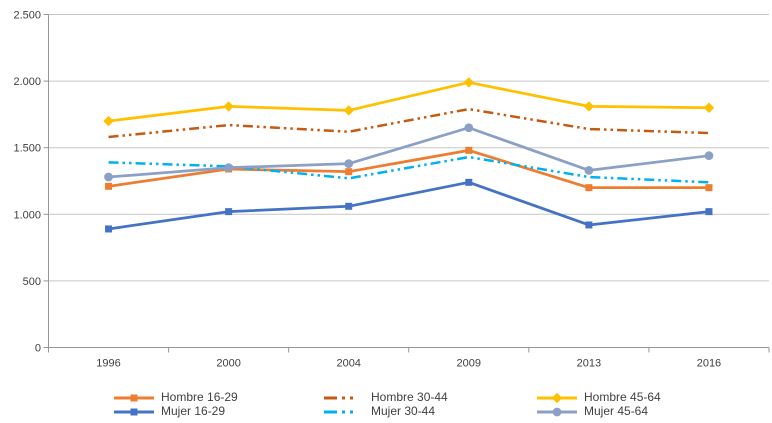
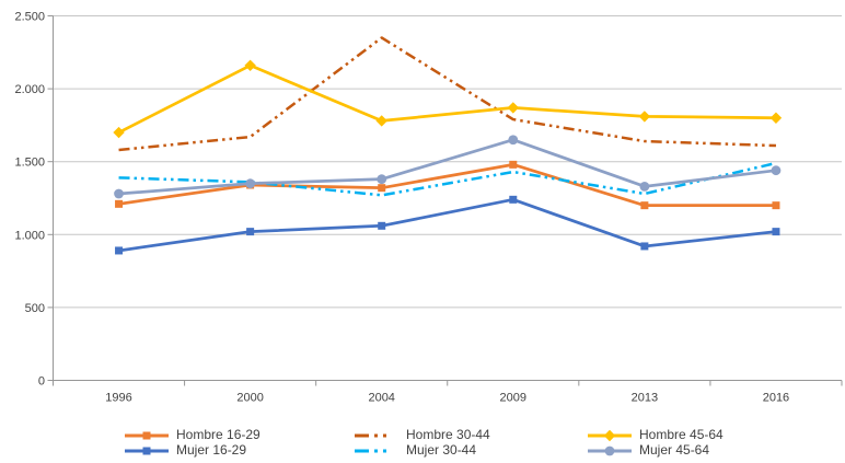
Hombre 45-64/2000: 1810 -> 2160
Hombre 30-44/2004: 1620 -> 2350
Hombre 45-64/2009: 1990 -> 1870
Mujer 30-44/2016: 1240 -> 1490
